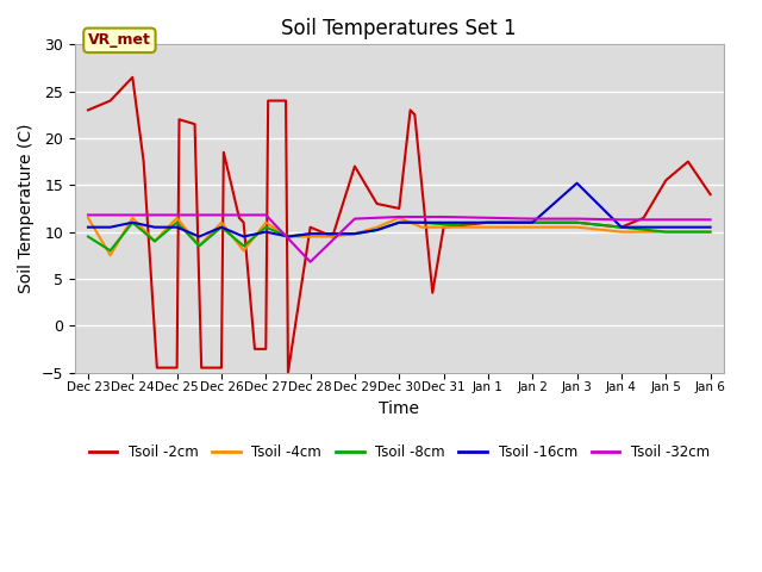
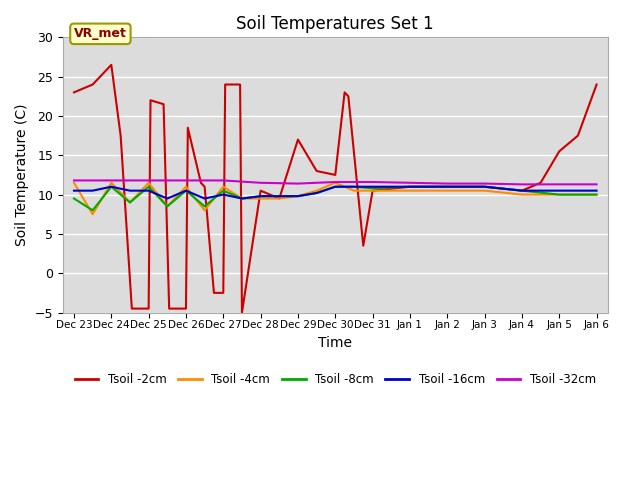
Tsoil -32cm/Dec 28: 6.8 -> 11.5
Tsoil -16cm/Jan 3: 15.2 -> 11.0
Tsoil -2cm/Jan 6: 14.0 -> 24.0
